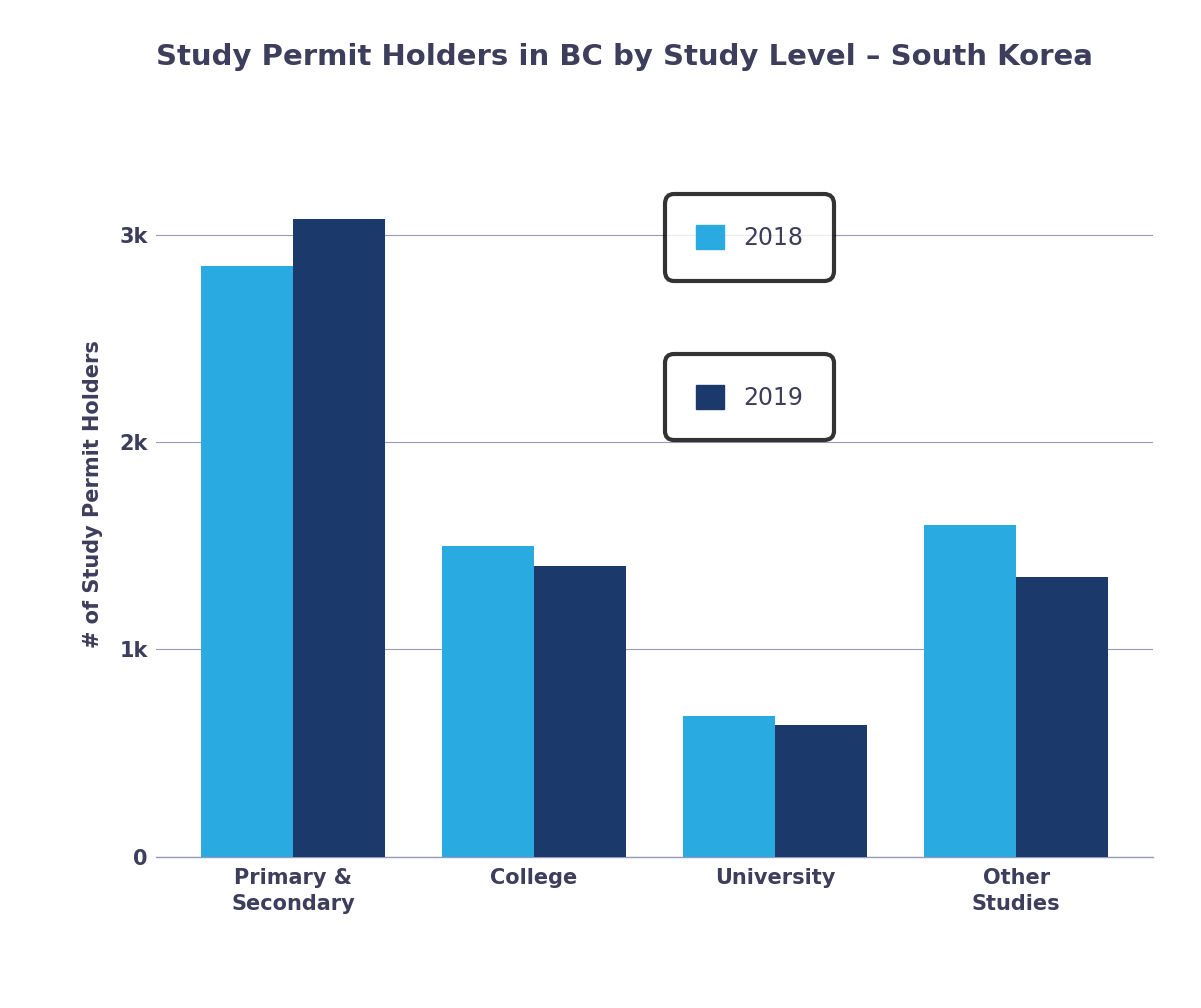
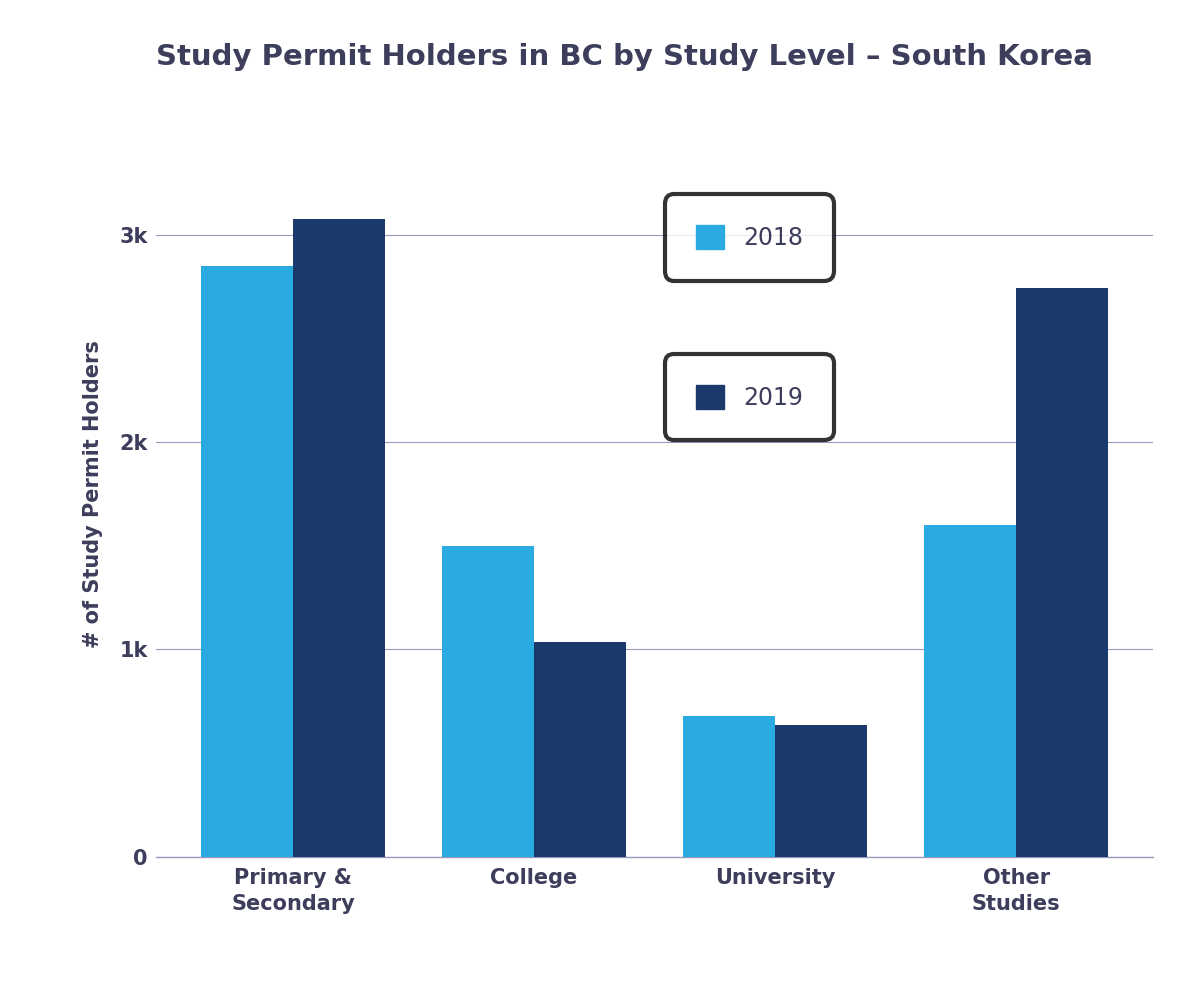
2019/College: 1.400k -> 1.035k
2019/Other Studies: 1.350k -> 2.745k
